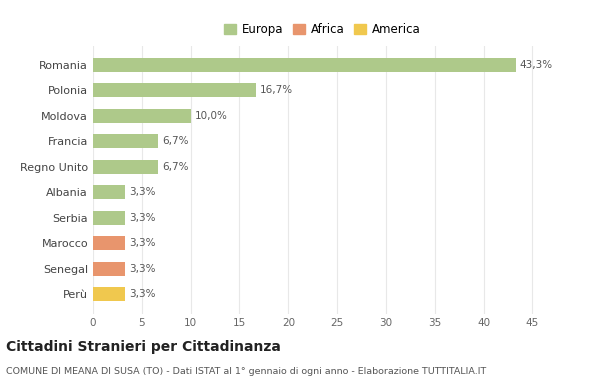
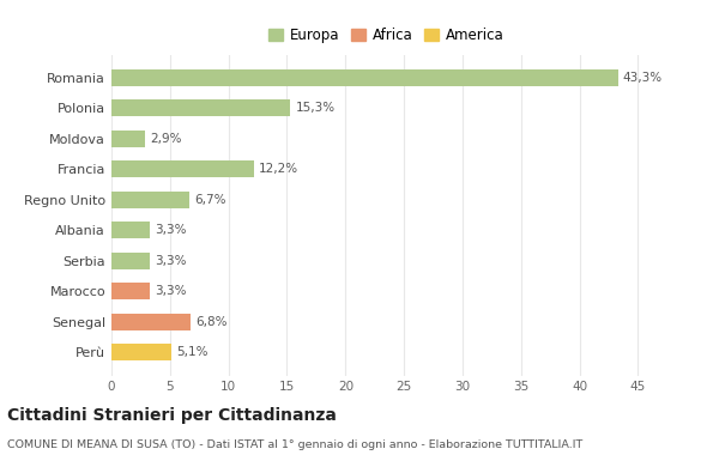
Polonia: 16,7% -> 15,3%
Moldova: 10,0% -> 2,9%
Francia: 6,7% -> 12,2%
Senegal: 3,3% -> 6,8%
Perù: 3,3% -> 5,1%
